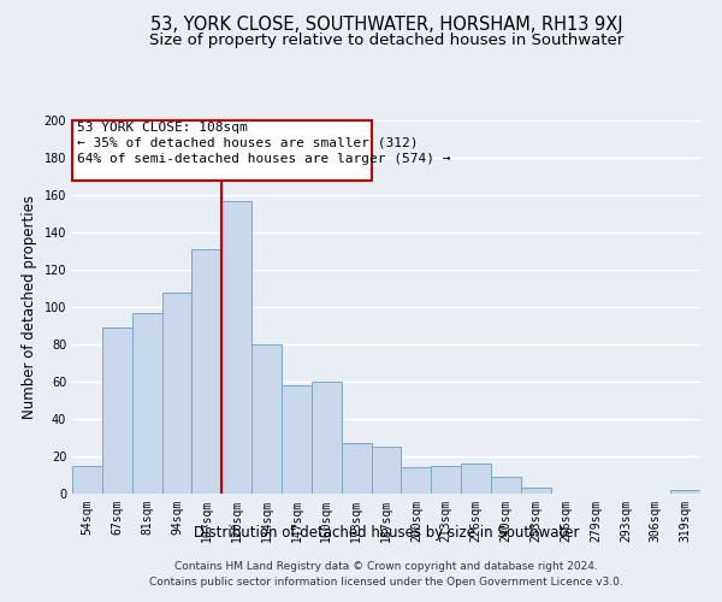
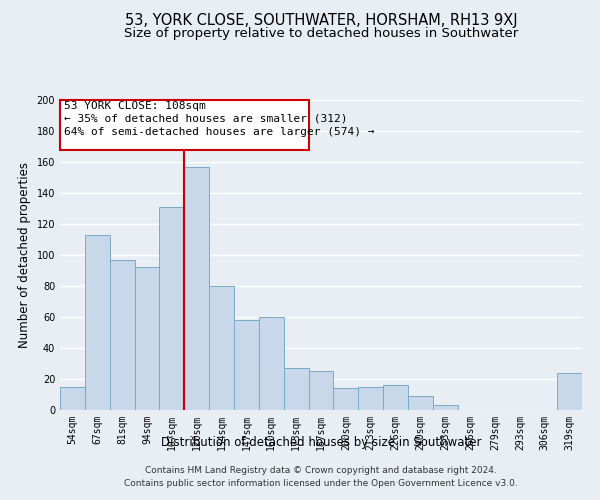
67sqm: 89 -> 113
94sqm: 108 -> 92
319sqm: 2 -> 24
